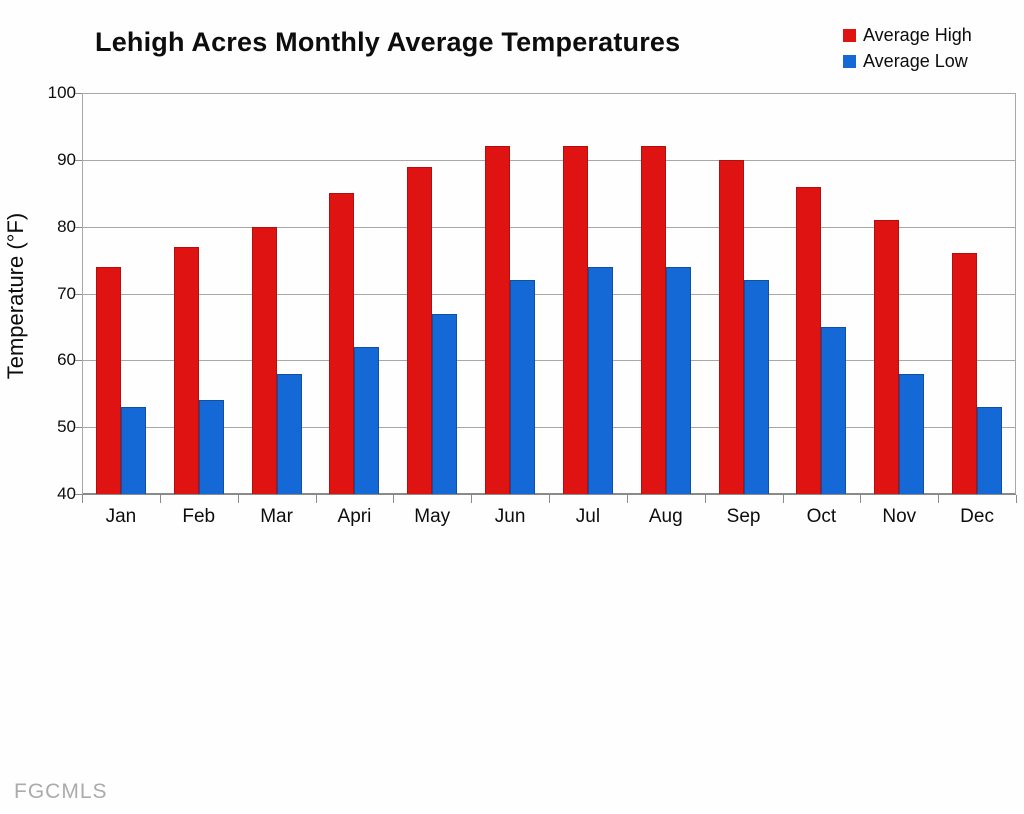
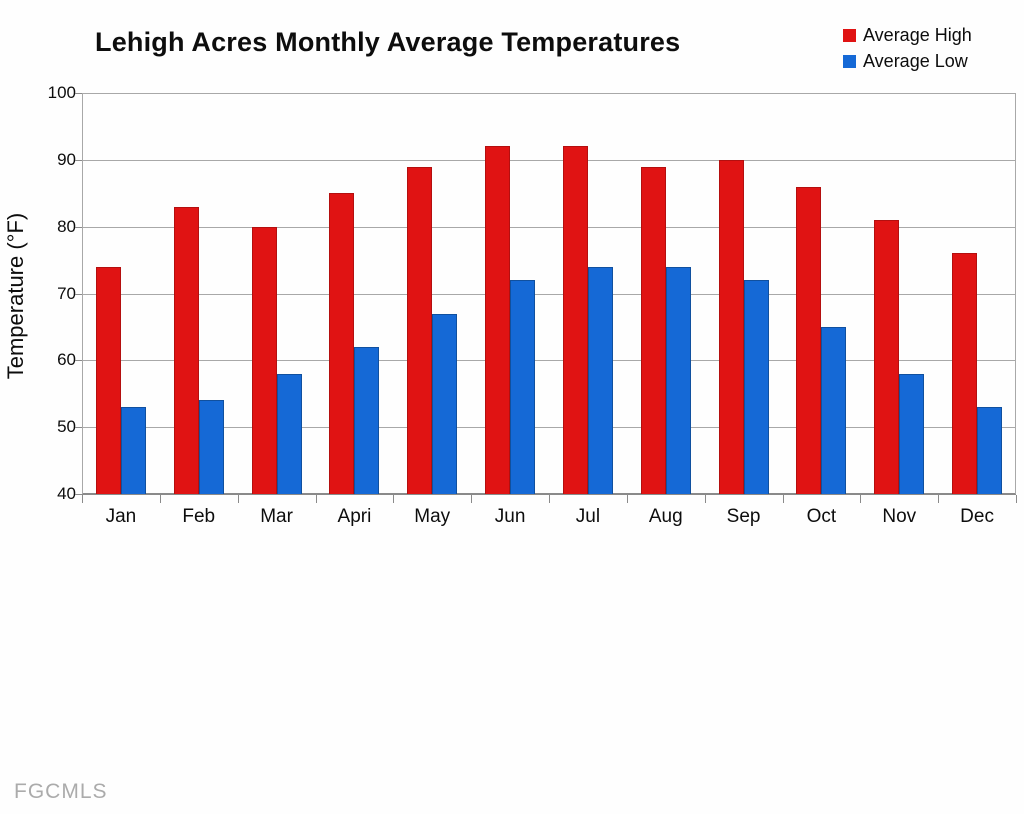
Average High/Feb: 77 -> 83
Average High/Aug: 92 -> 89
